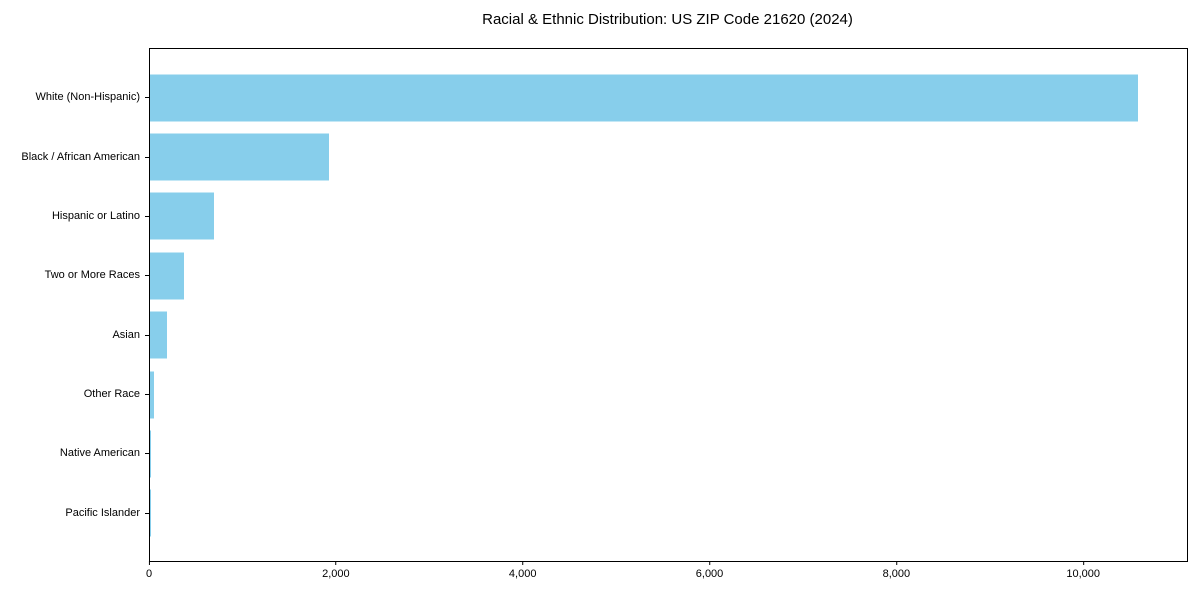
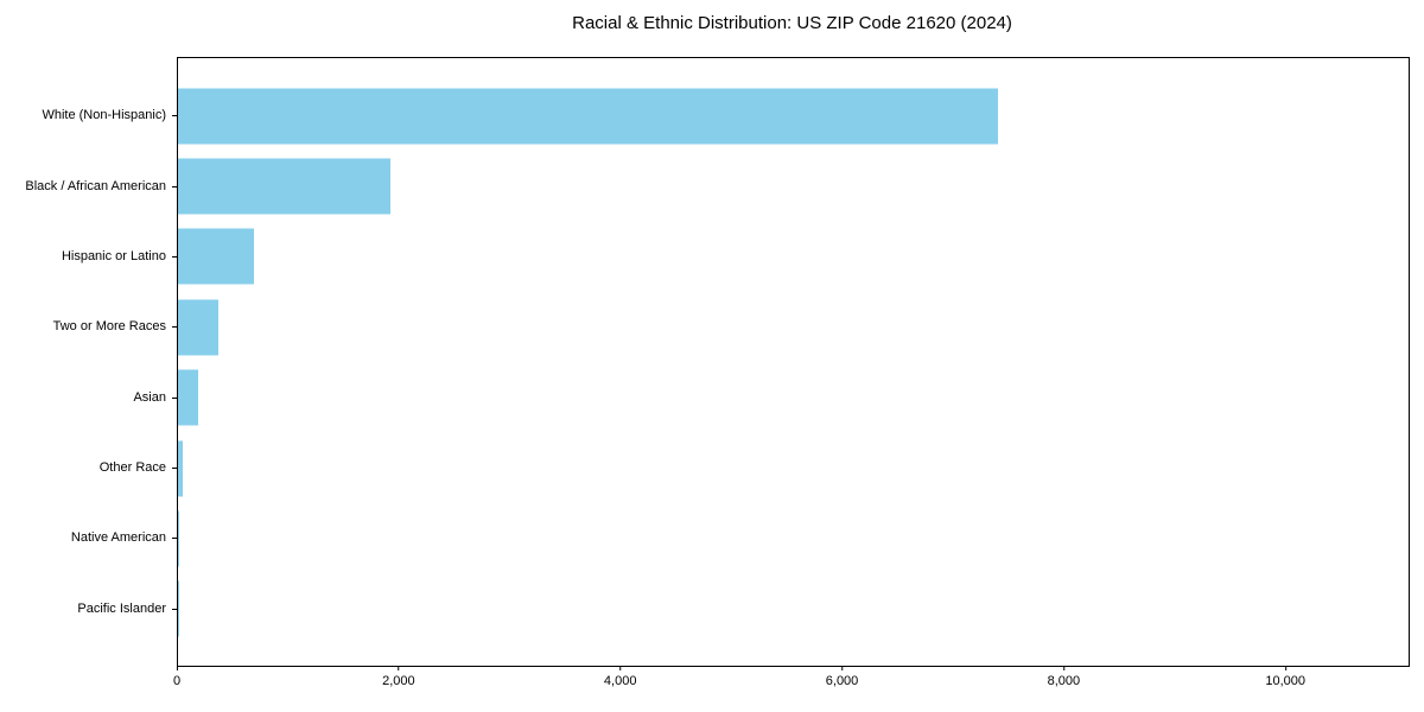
White (Non-Hispanic): 10600 -> 7400
